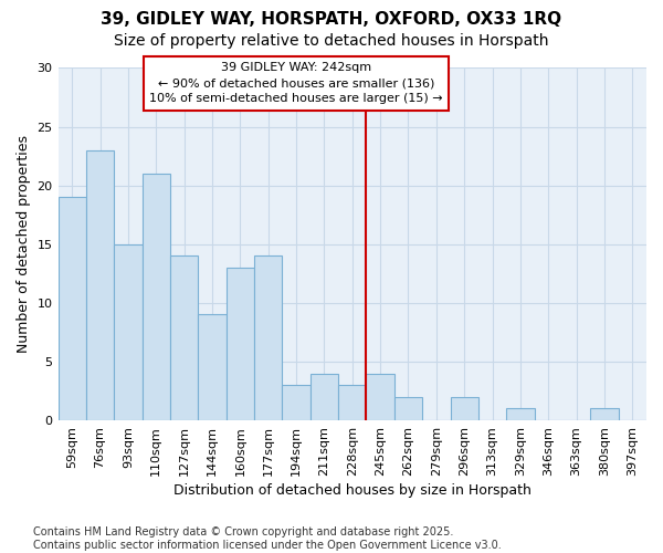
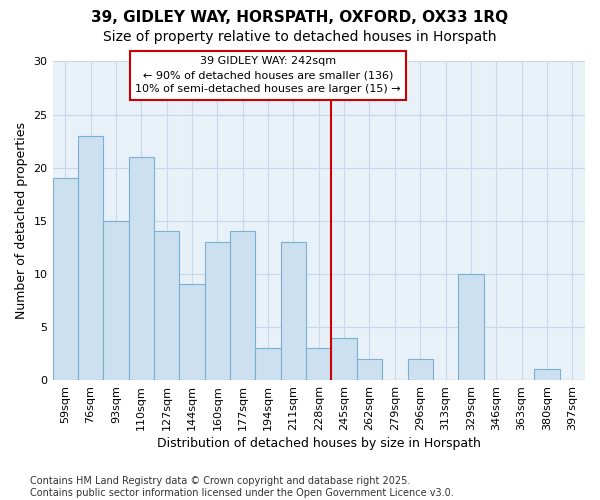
211sqm: 4 -> 13
329sqm: 1 -> 10
